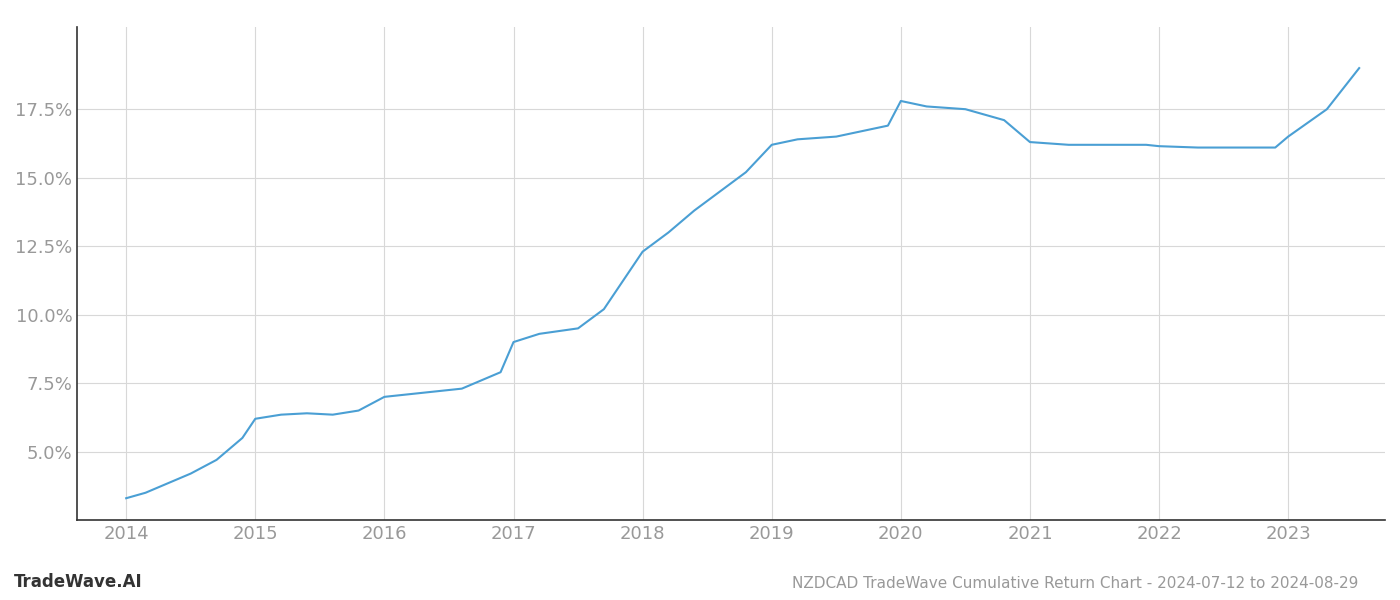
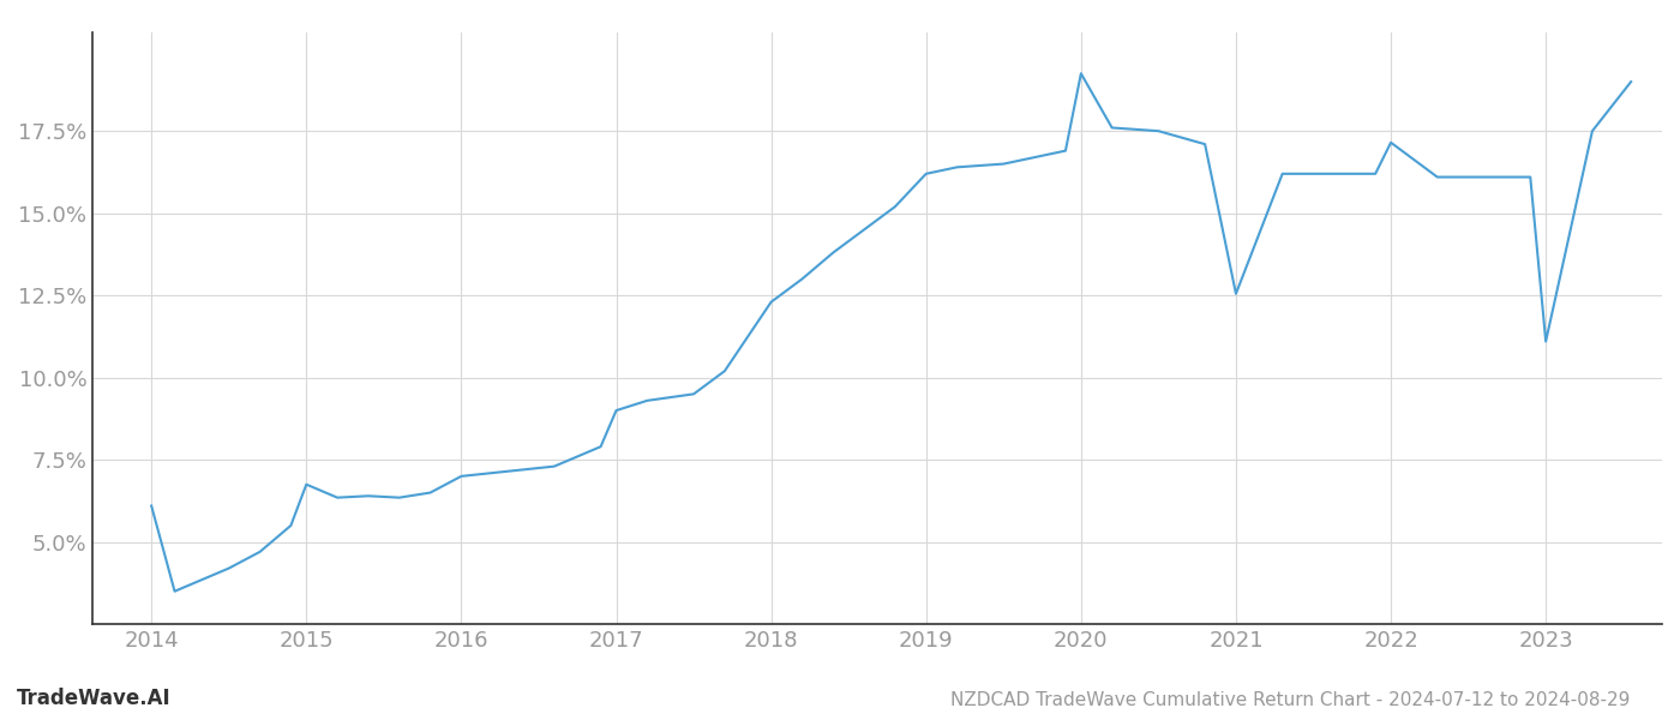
2014: 3.30% -> 6.10%
2015: 6.20% -> 6.75%
2020: 17.80% -> 19.25%
2021: 16.30% -> 12.55%
2022: 16.15% -> 17.15%
2023: 16.50% -> 11.10%
